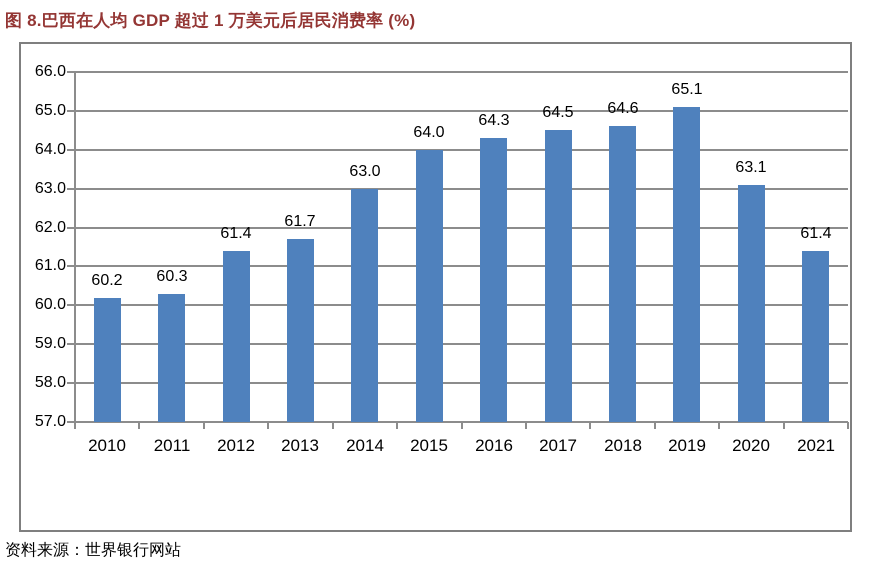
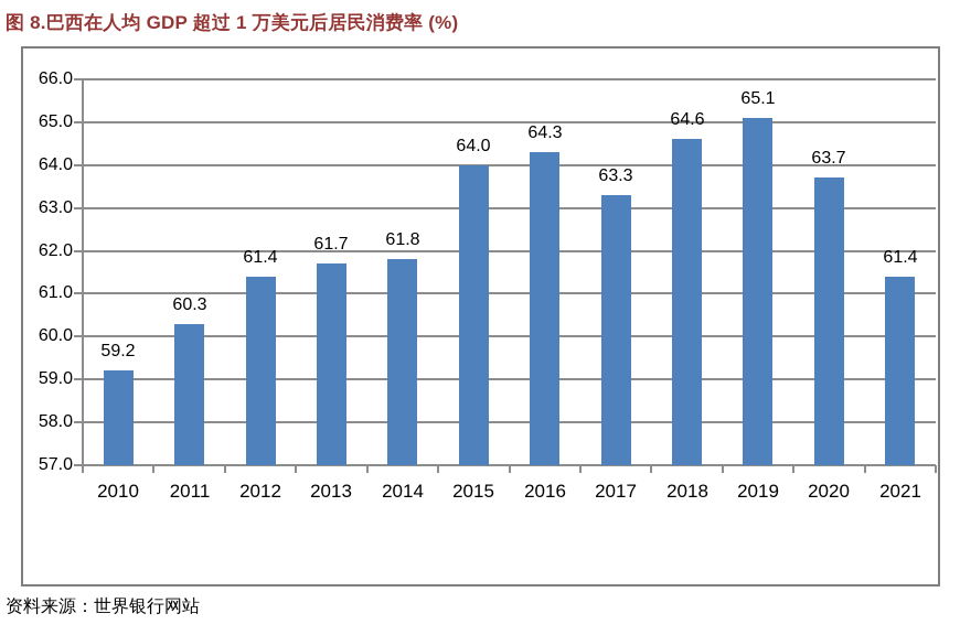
2010: 60.2 -> 59.2
2014: 63.0 -> 61.8
2017: 64.5 -> 63.3
2020: 63.1 -> 63.7
